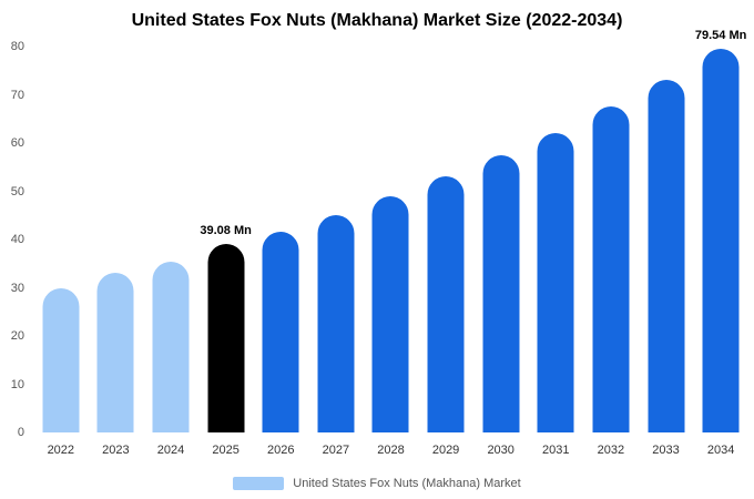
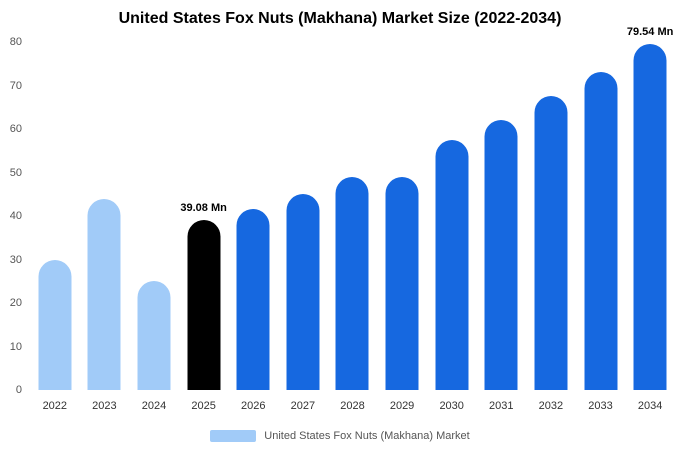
2023: 33 -> 44
2024: 36 -> 25
2029: 53 -> 49
